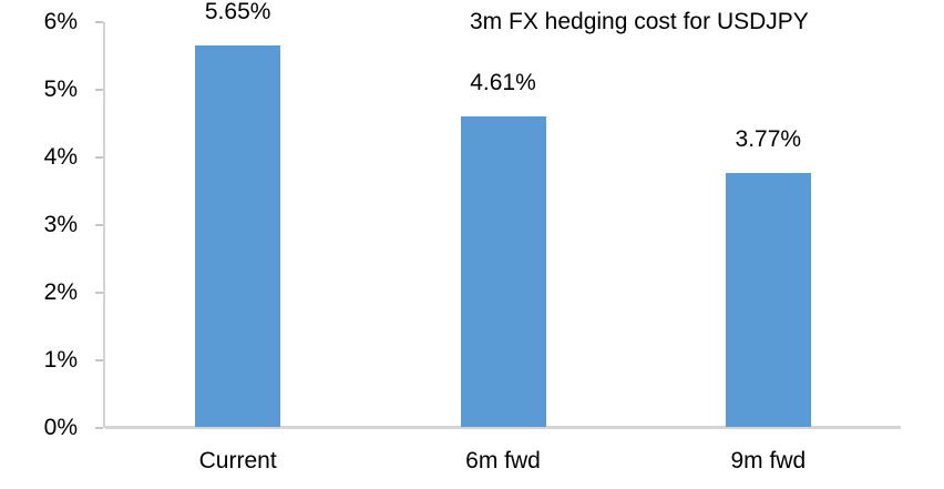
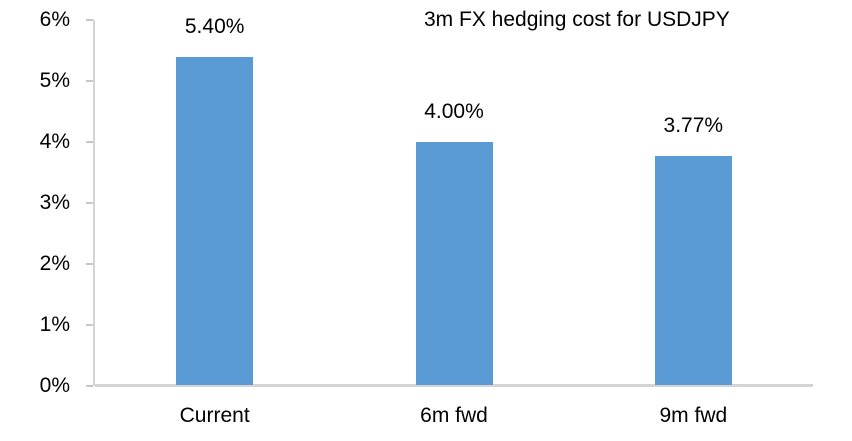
Current: 5.65% -> 5.40%
6m fwd: 4.61% -> 4.00%
